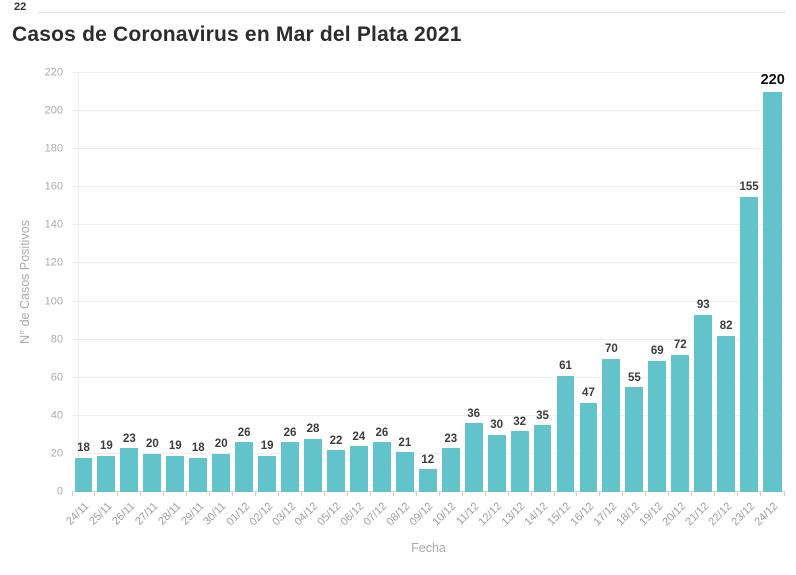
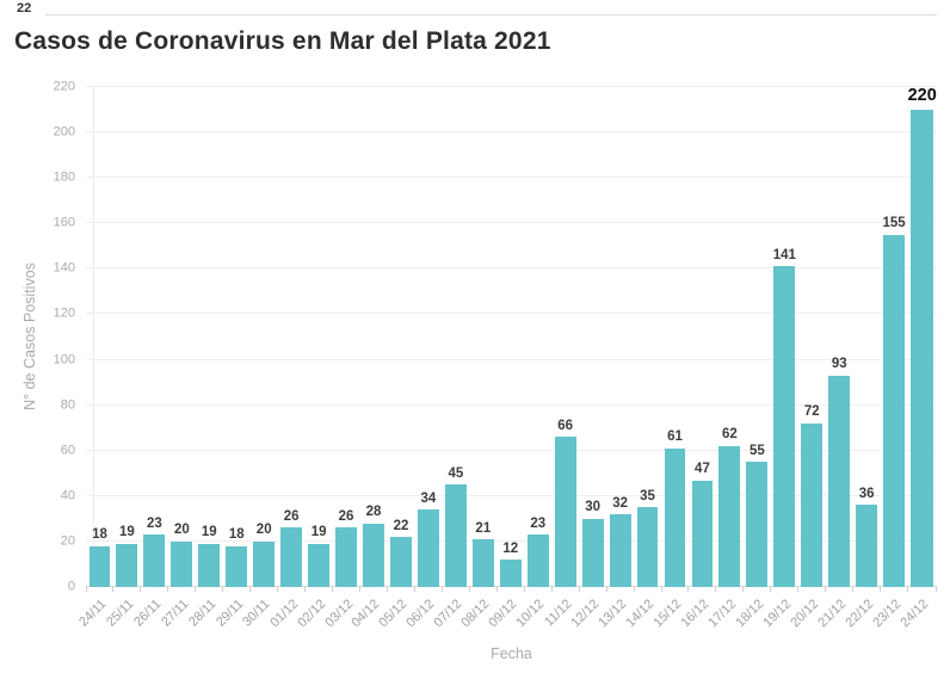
06/12: 24 -> 34
07/12: 26 -> 45
11/12: 36 -> 66
17/12: 70 -> 62
19/12: 69 -> 141
22/12: 82 -> 36
